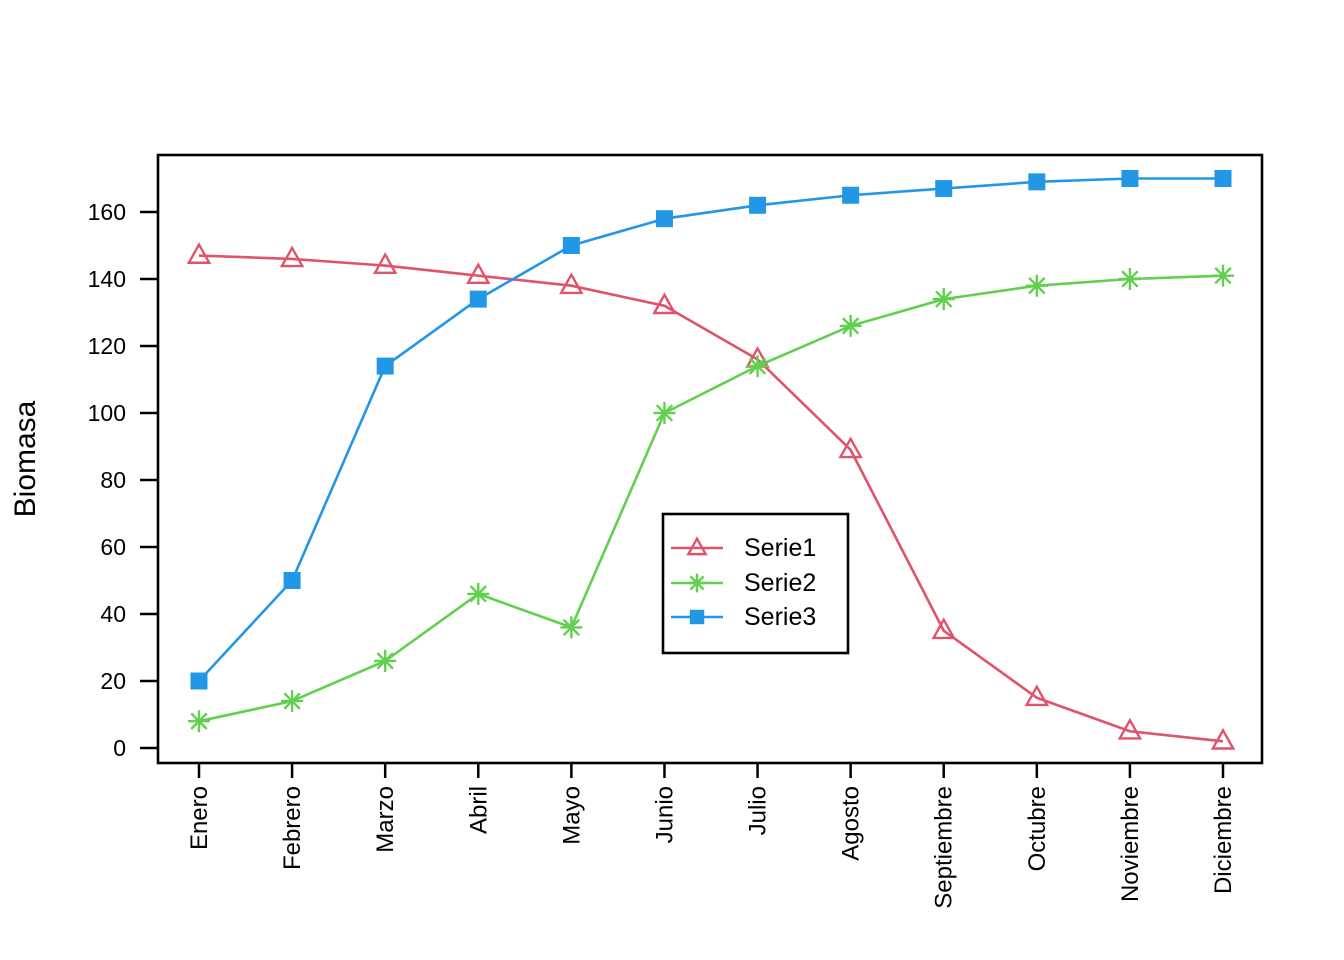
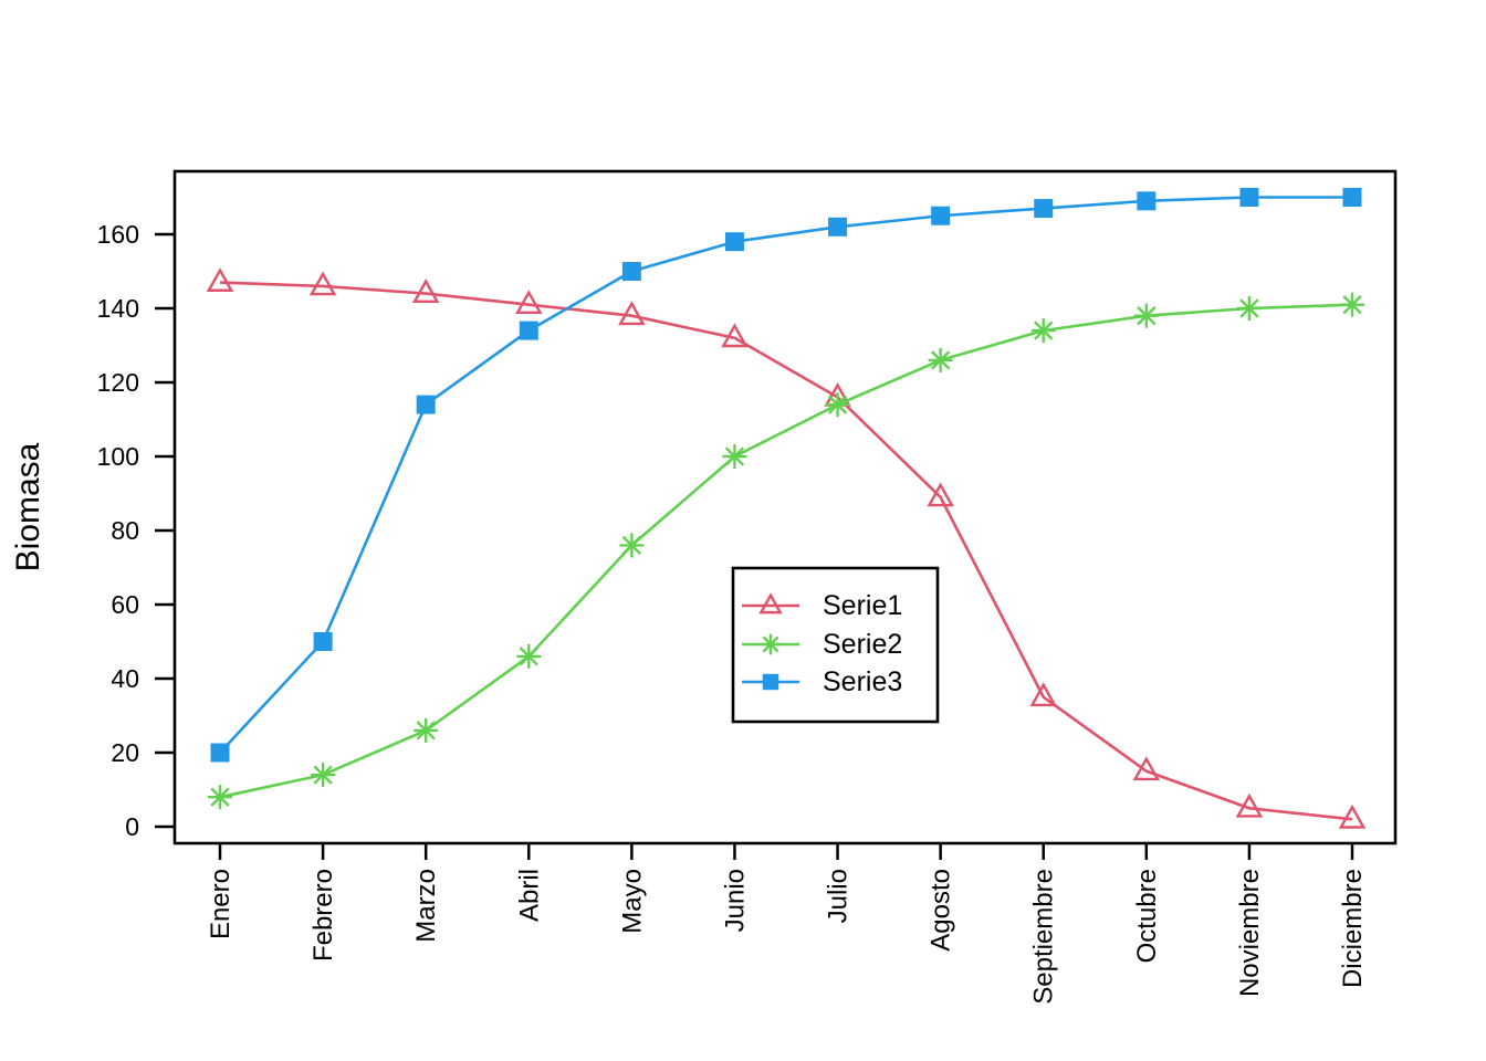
Serie2/Mayo: 36 -> 76
